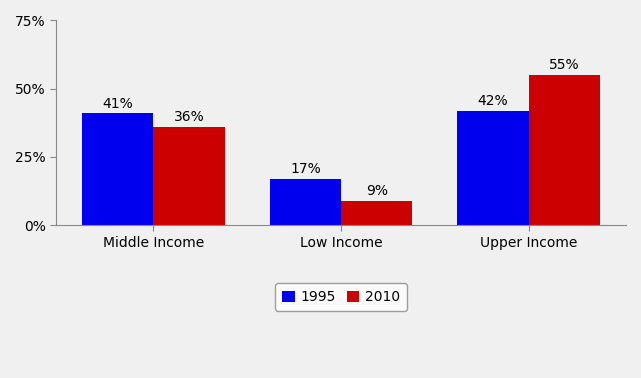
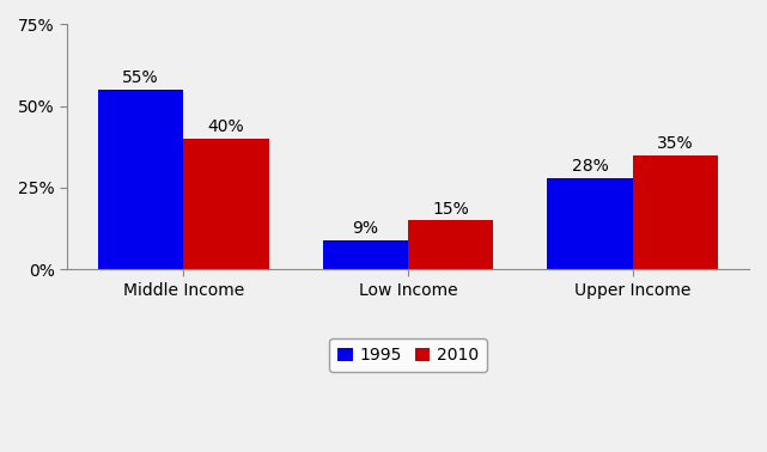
1995/Middle Income: 41% -> 55%
2010/Middle Income: 36% -> 40%
1995/Low Income: 17% -> 9%
2010/Low Income: 9% -> 15%
1995/Upper Income: 42% -> 28%
2010/Upper Income: 55% -> 35%
